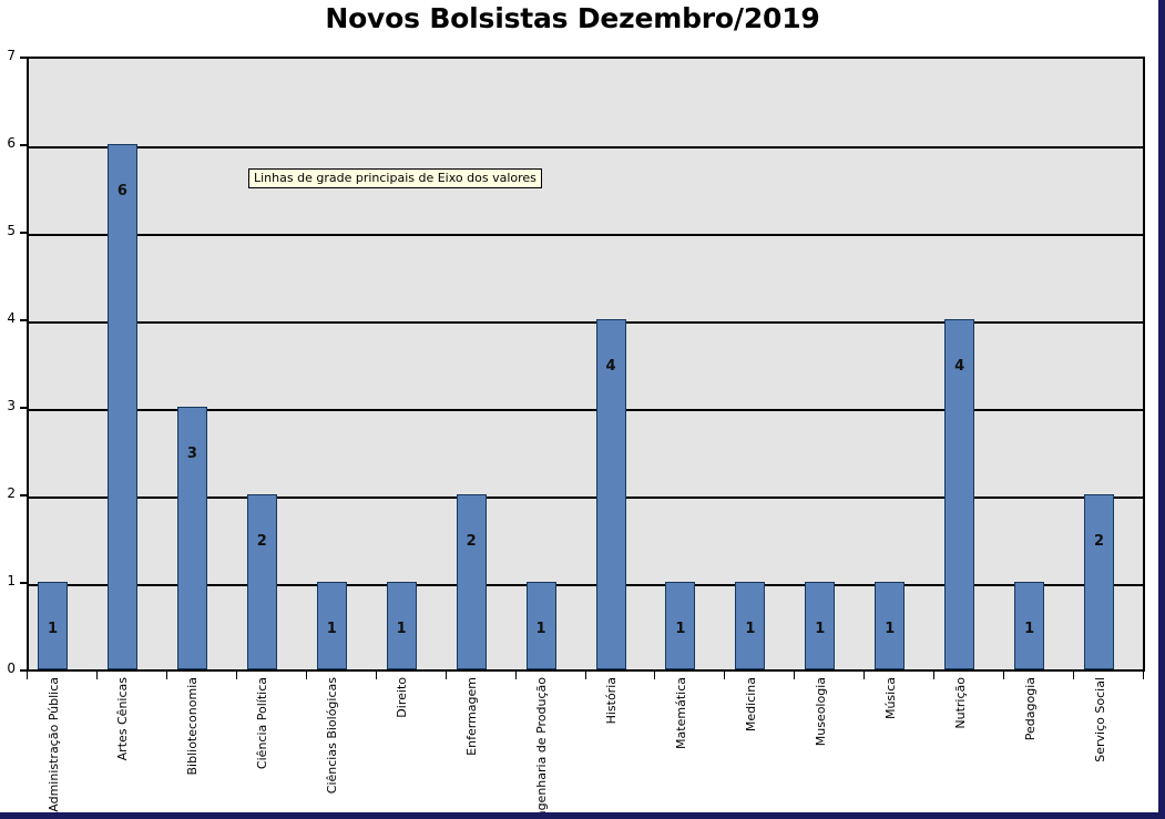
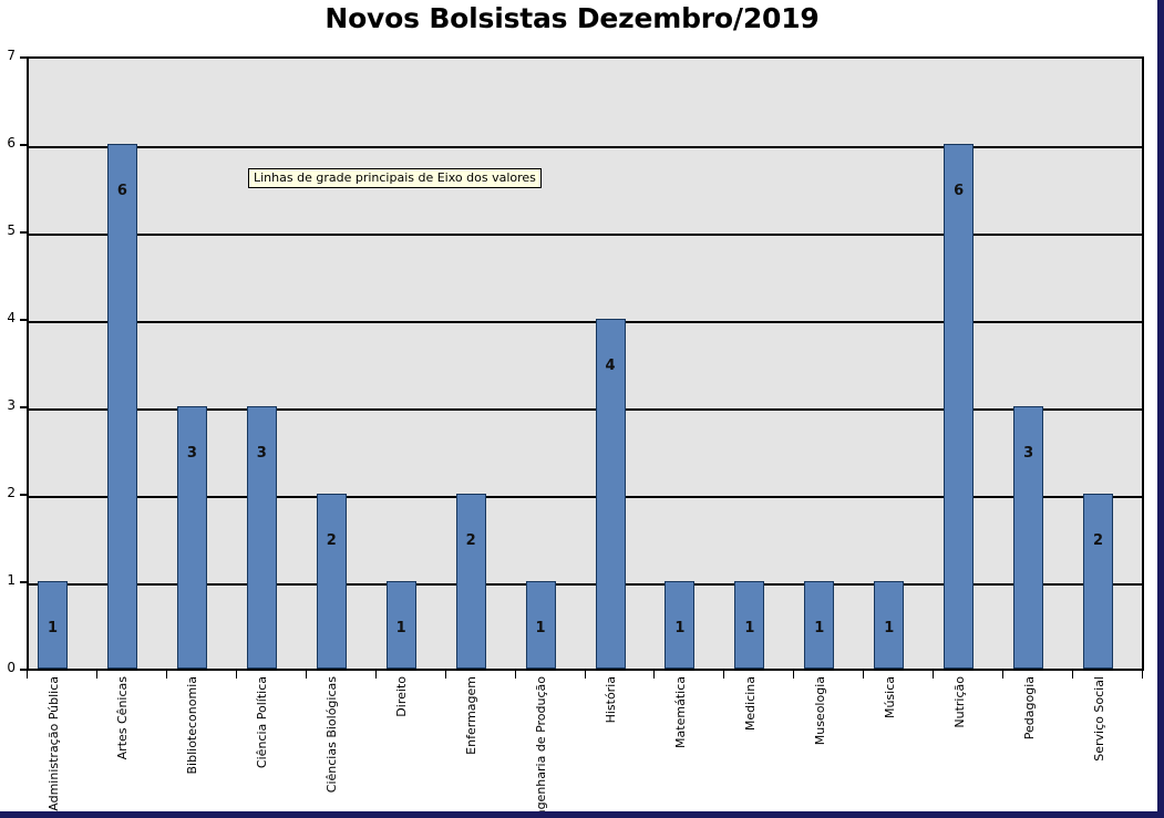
Ciência Política: 2 -> 3
Ciências Biológicas: 1 -> 2
Nutrição: 4 -> 6
Pedagogia: 1 -> 3
